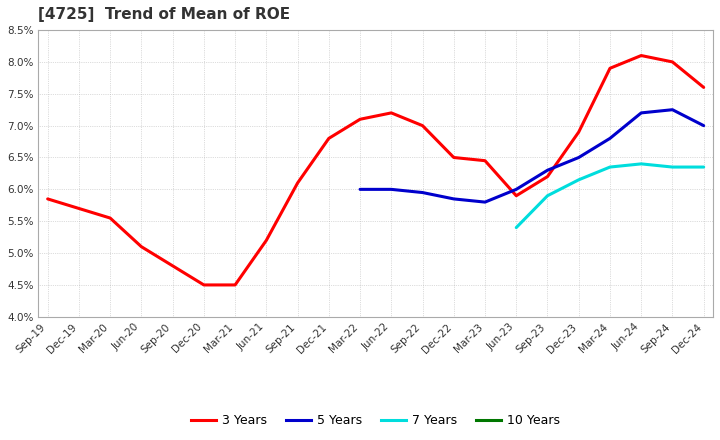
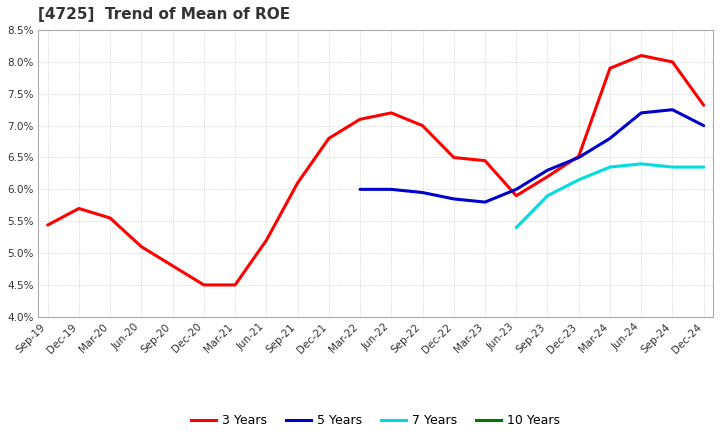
3 Years/Sep-19: 5.85% -> 5.44%
3 Years/Dec-23: 6.90% -> 6.52%
3 Years/Dec-24: 7.60% -> 7.32%
